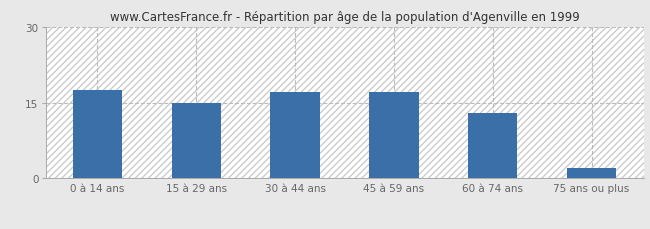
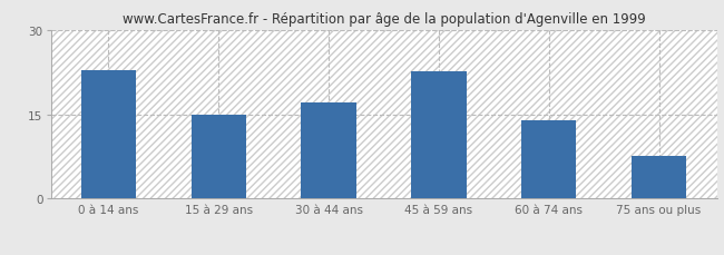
0 à 14 ans: 17.5 -> 22.8
45 à 59 ans: 17.0 -> 22.6
60 à 74 ans: 13.0 -> 14.0
75 ans ou plus: 2.0 -> 7.6
